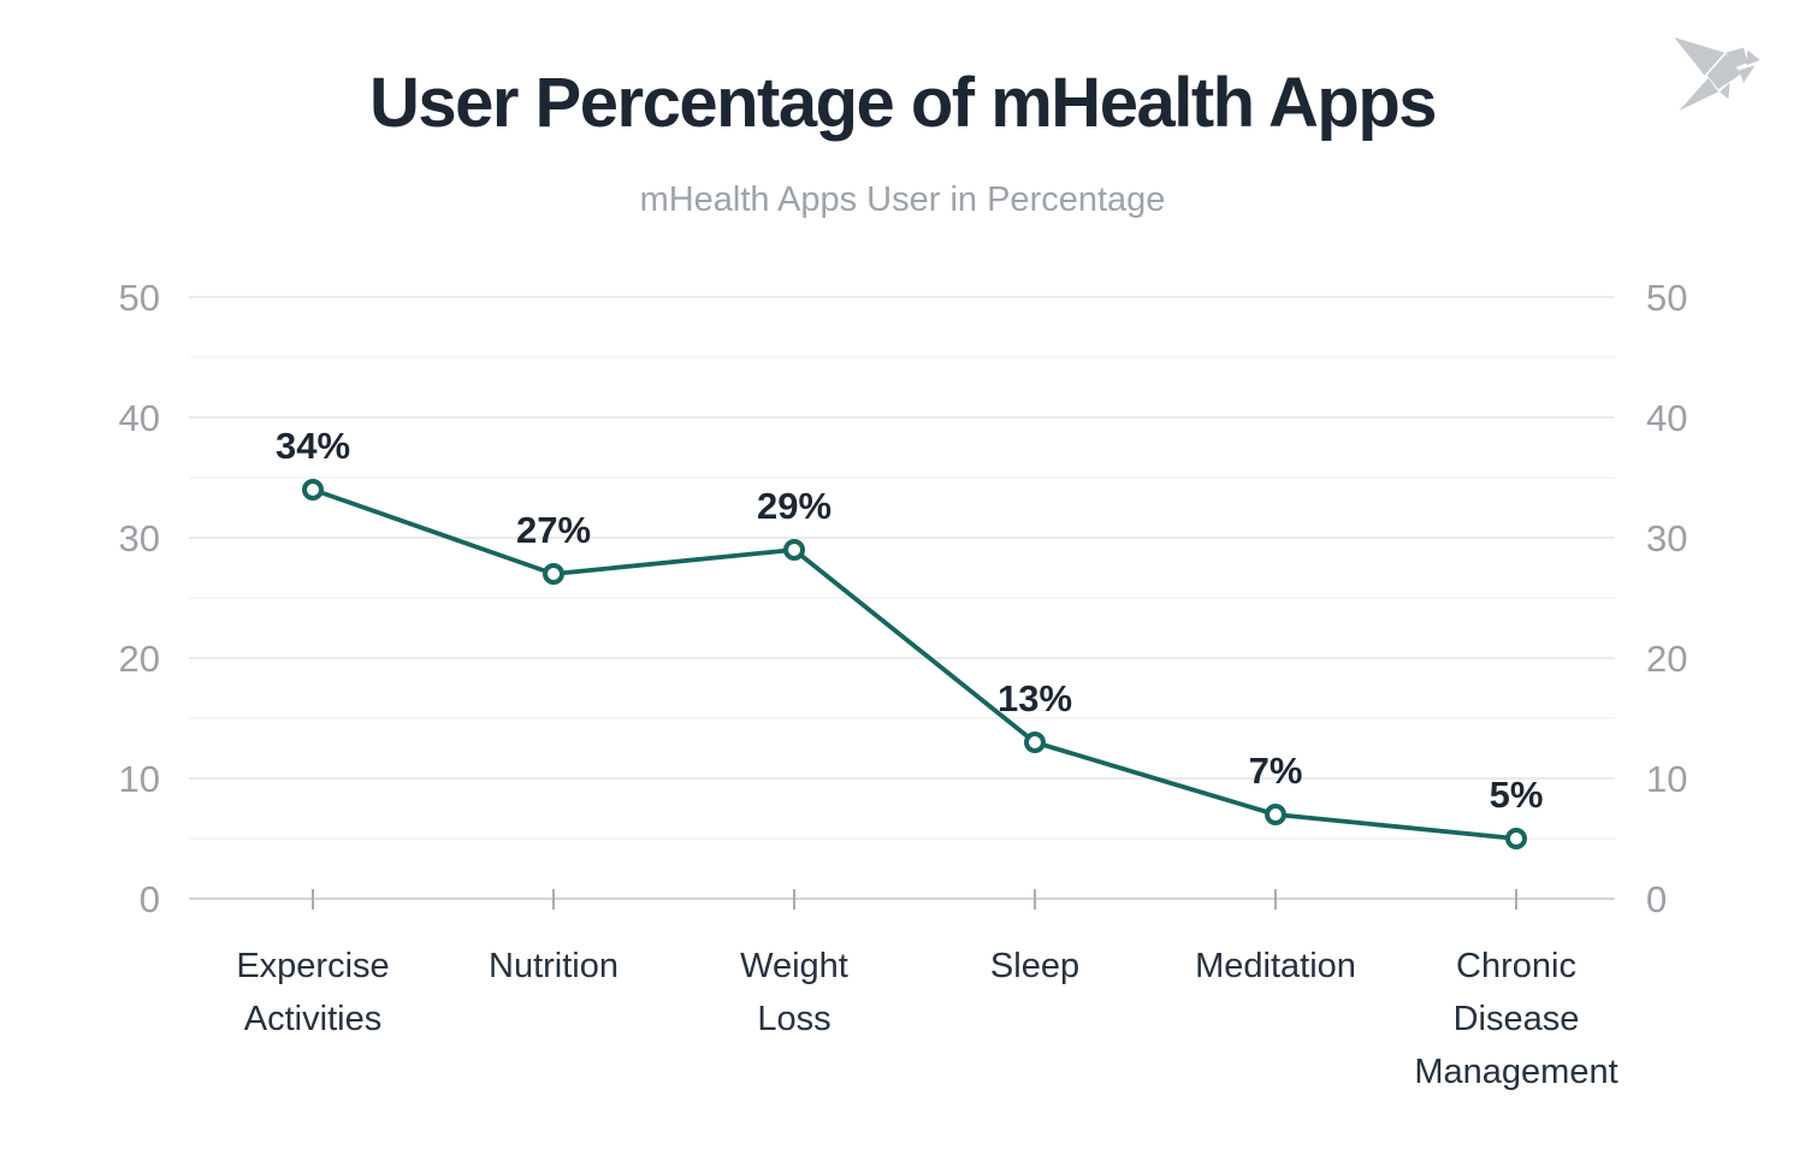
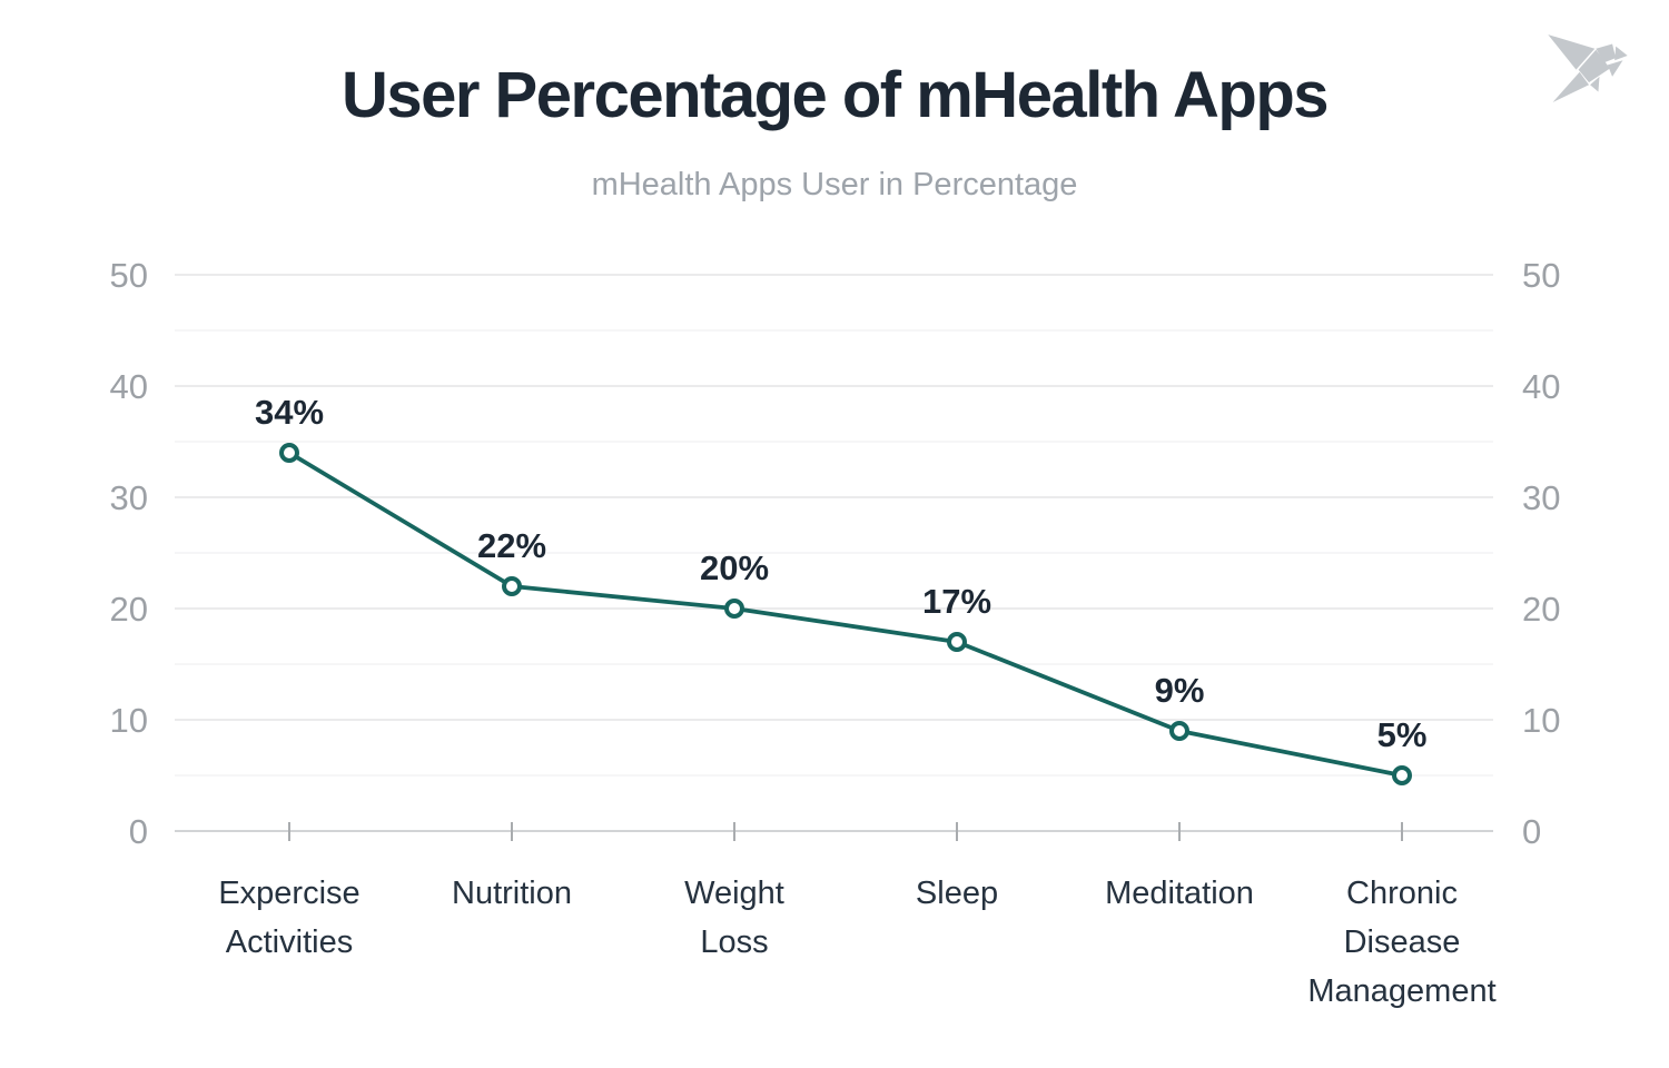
Nutrition: 27% -> 22%
Weight Loss: 29% -> 20%
Sleep: 13% -> 17%
Meditation: 7% -> 9%
